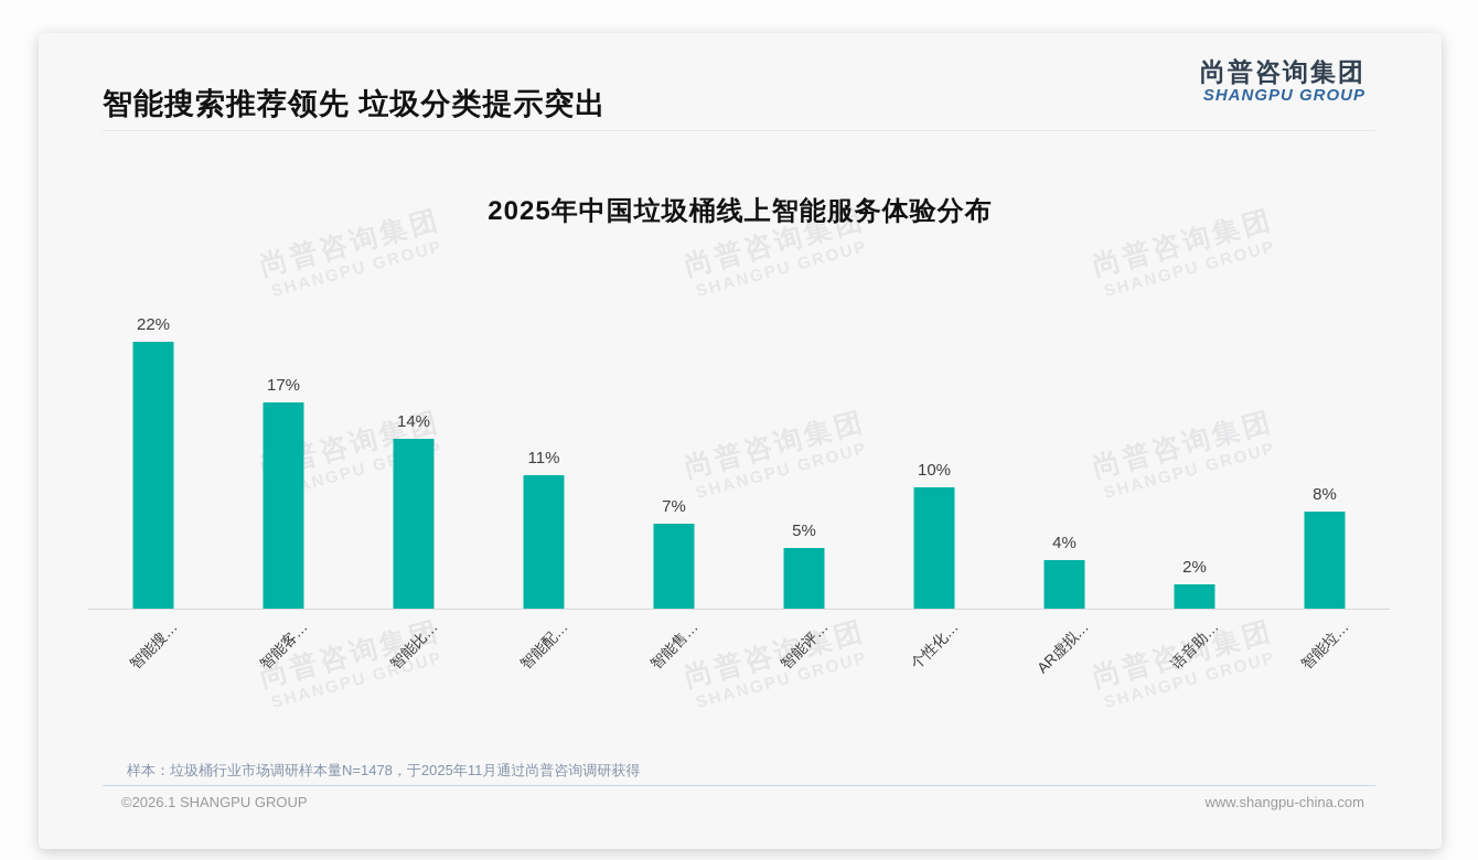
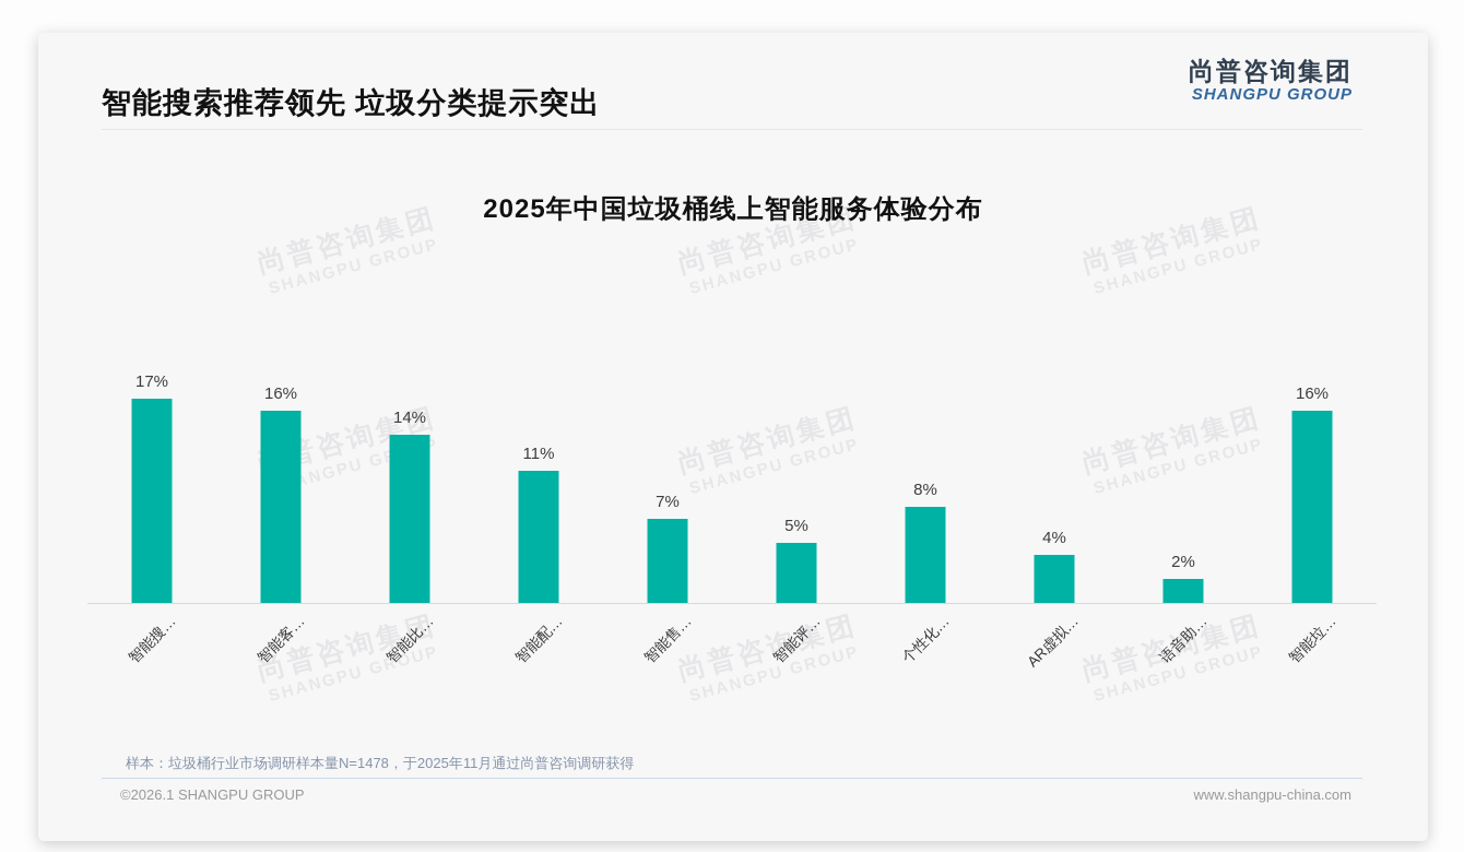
智能搜…: 22% -> 17%
智能客…: 17% -> 16%
个性化…: 10% -> 8%
智能垃…: 8% -> 16%
